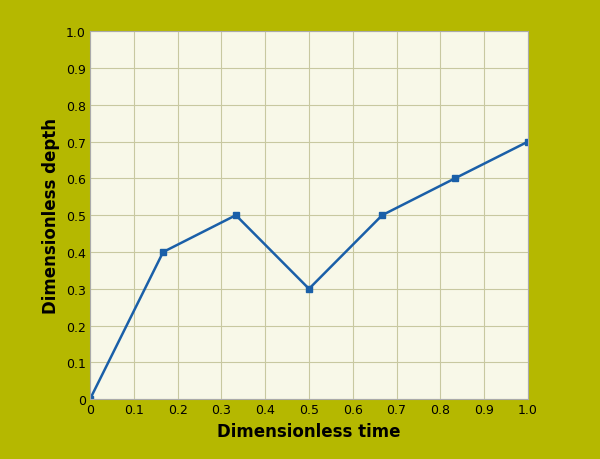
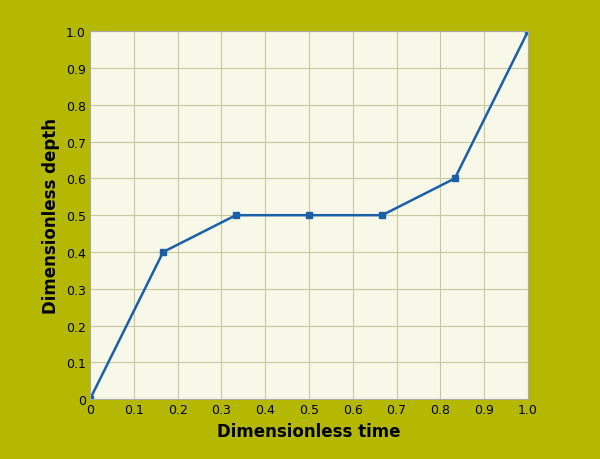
0.5: 0.3 -> 0.5
1.0: 0.7 -> 1.0
